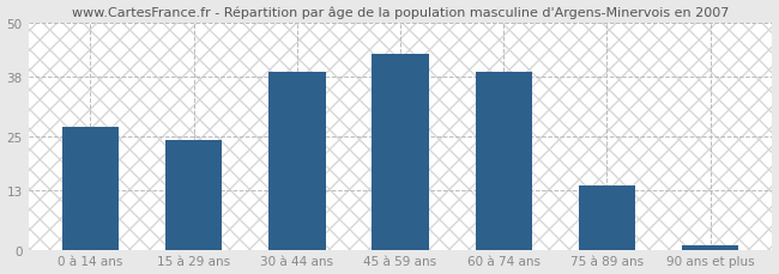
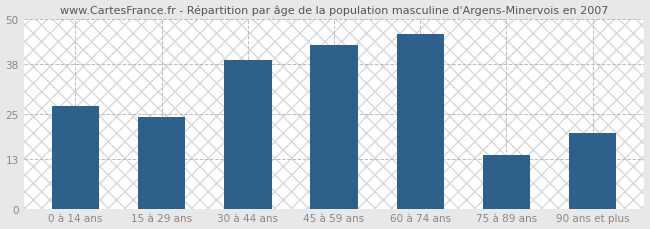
60 à 74 ans: 39 -> 46
90 ans et plus: 1 -> 20
